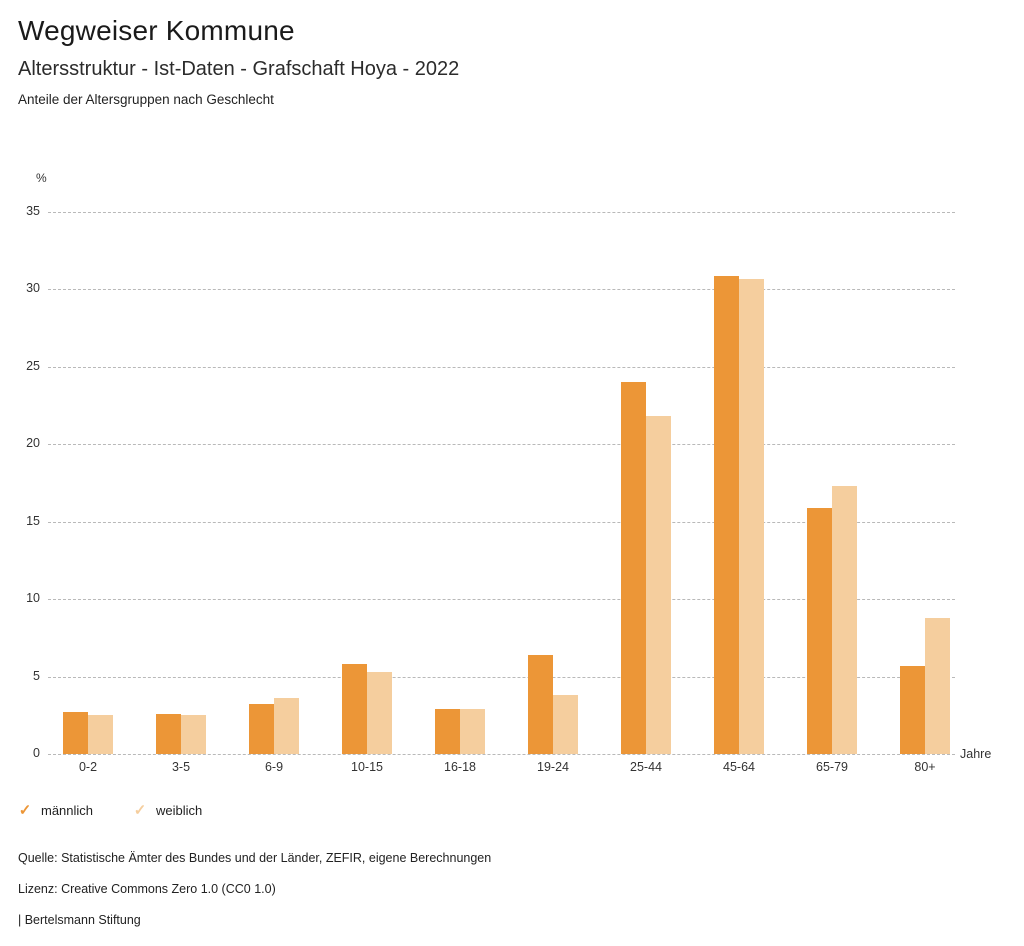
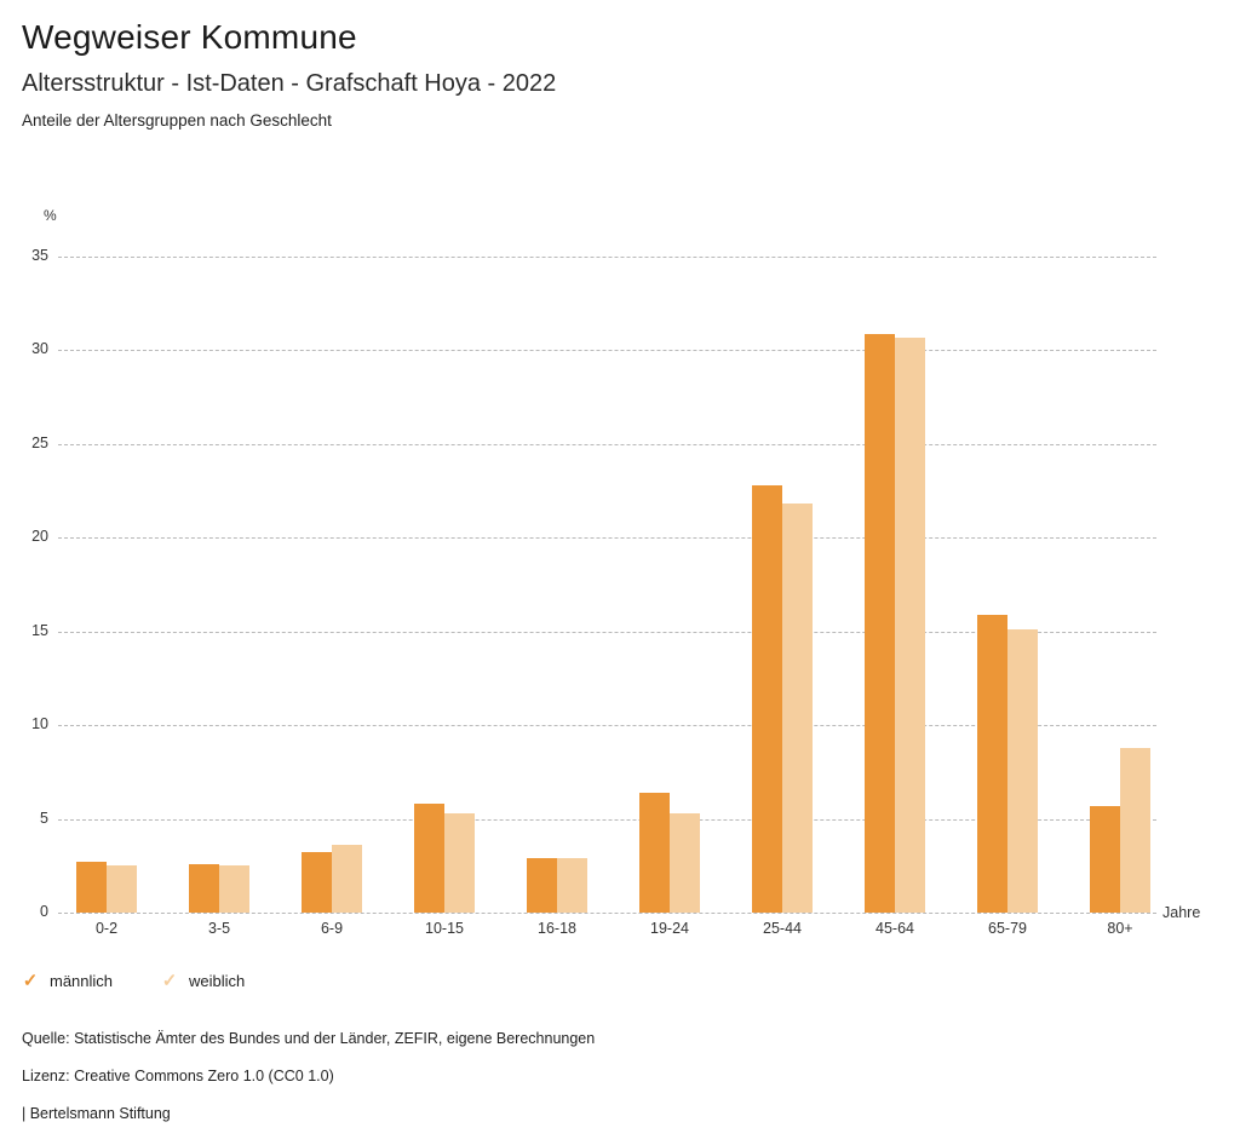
weiblich/19-24: 3.8 -> 5.3
männlich/25-44: 24.0 -> 22.8
weiblich/65-79: 17.3 -> 15.1
